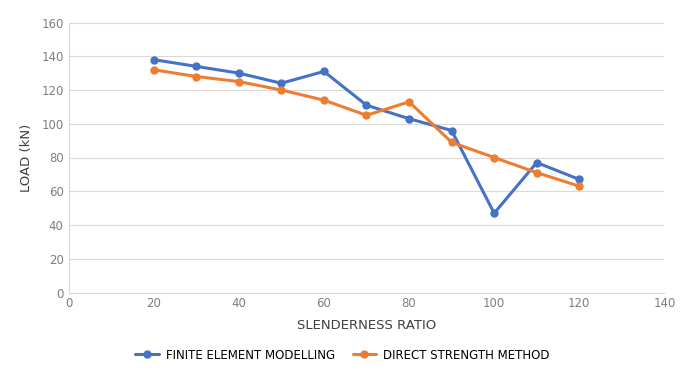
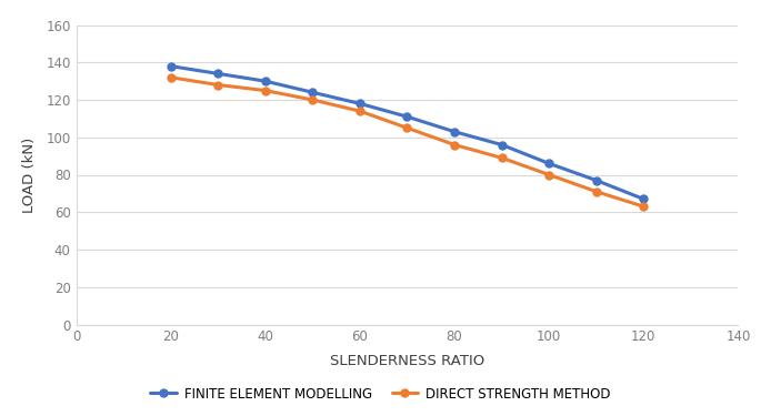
FINITE ELEMENT MODELLING/60: 131 -> 118
DIRECT STRENGTH METHOD/80: 113 -> 96
FINITE ELEMENT MODELLING/100: 47 -> 86
